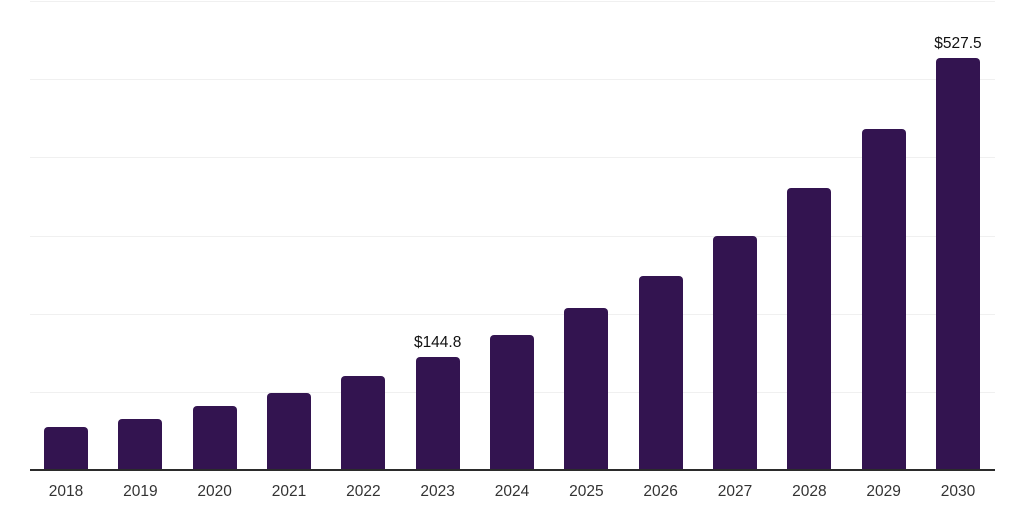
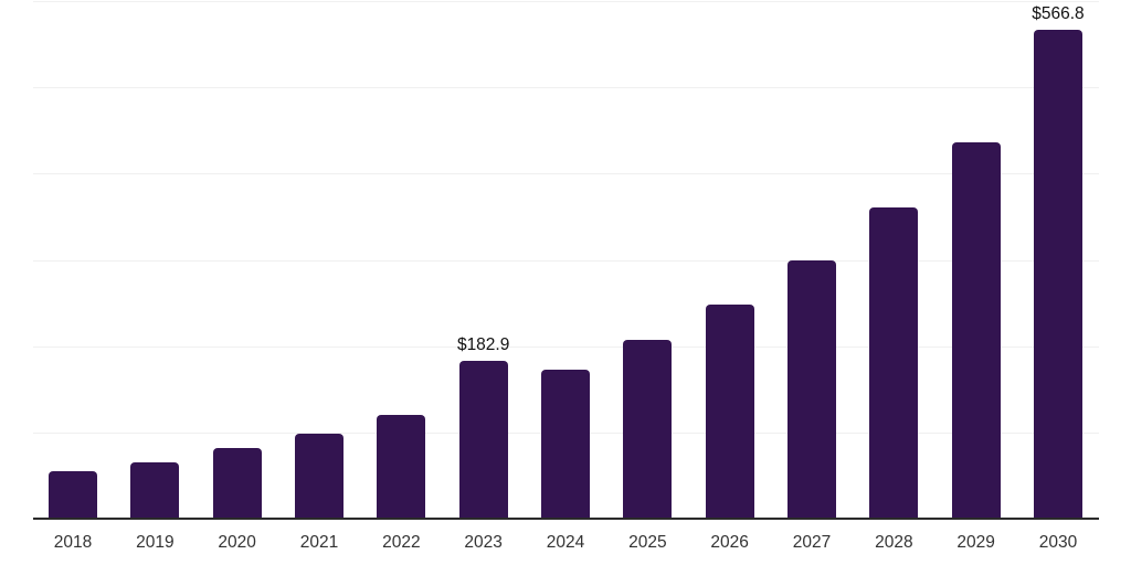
2023: $144.8 -> $182.9
2030: $527.5 -> $566.8
